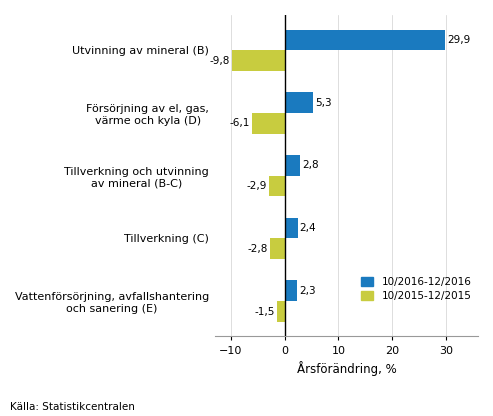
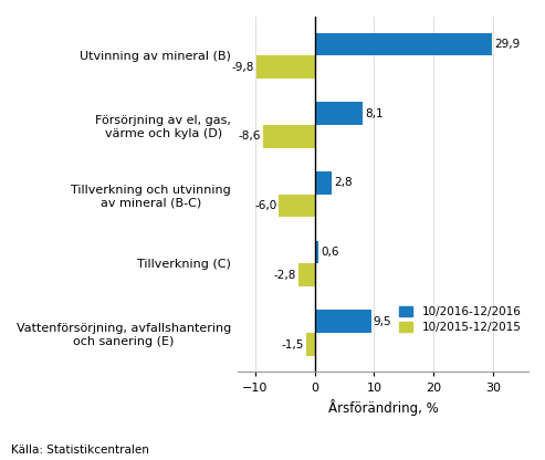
10/2016-12/2016/Försörjning av el, gas, värme och kyla (D): 5,3 -> 8,1
10/2015-12/2015/Försörjning av el, gas, värme och kyla (D): -6,1 -> -8,6
10/2015-12/2015/Tillverkning och utvinning av mineral (B-C): -2,9 -> -6,0
10/2016-12/2016/Tillverkning (C): 2,4 -> 0,6
10/2016-12/2016/Vattenförsörjning, avfallshantering och sanering (E): 2,3 -> 9,5
